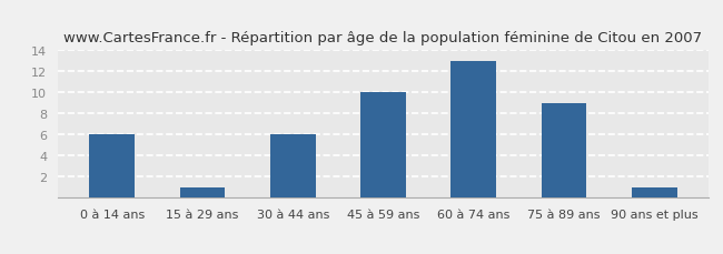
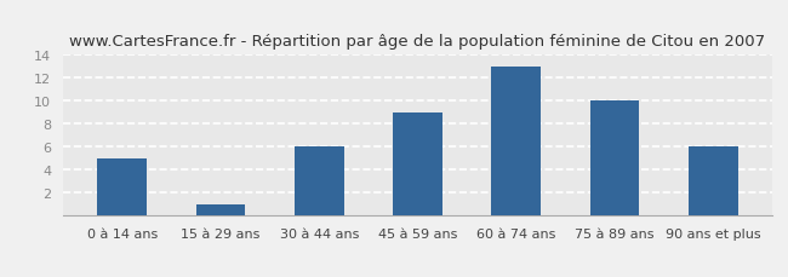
0 à 14 ans: 6 -> 5
45 à 59 ans: 10 -> 9
75 à 89 ans: 9 -> 10
90 ans et plus: 1 -> 6
